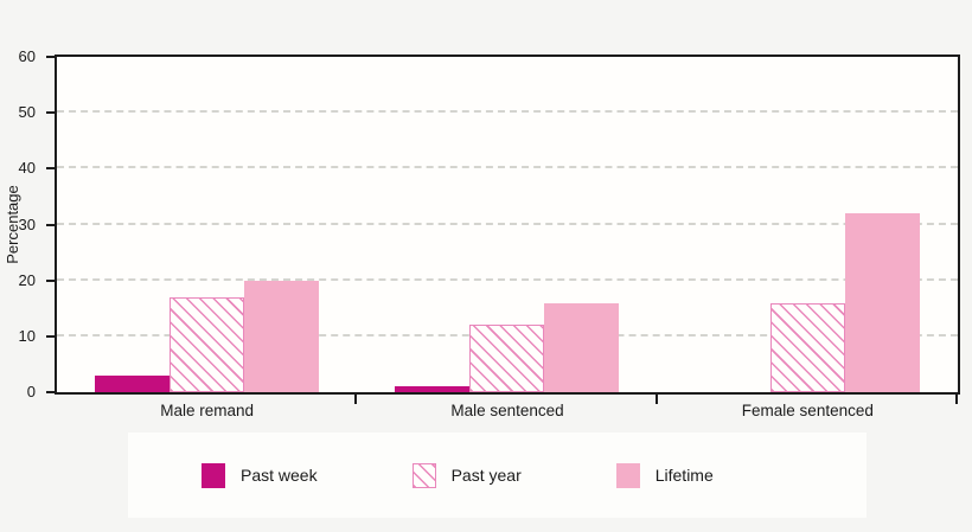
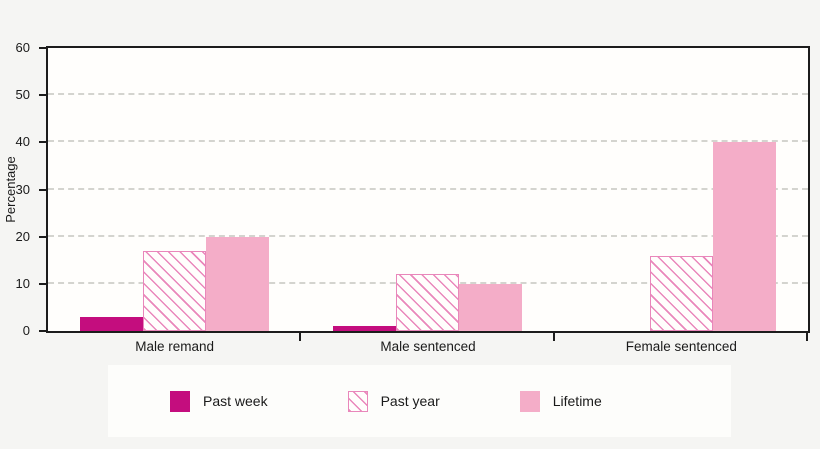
Lifetime/Male sentenced: 16 -> 10
Lifetime/Female sentenced: 32 -> 40
